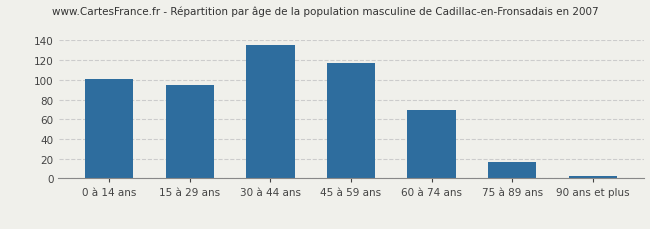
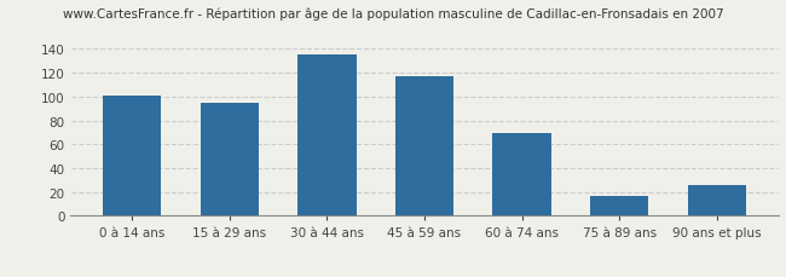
90 ans et plus: 2 -> 26
